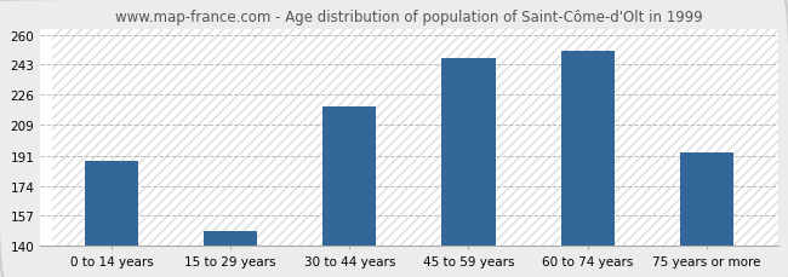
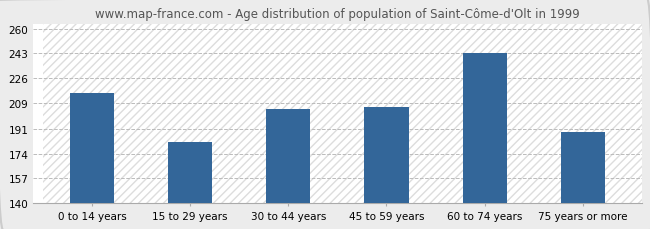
0 to 14 years: 188 -> 216
15 to 29 years: 148 -> 182
30 to 44 years: 219 -> 205
45 to 59 years: 247 -> 206
60 to 74 years: 251 -> 243
75 years or more: 193 -> 189
